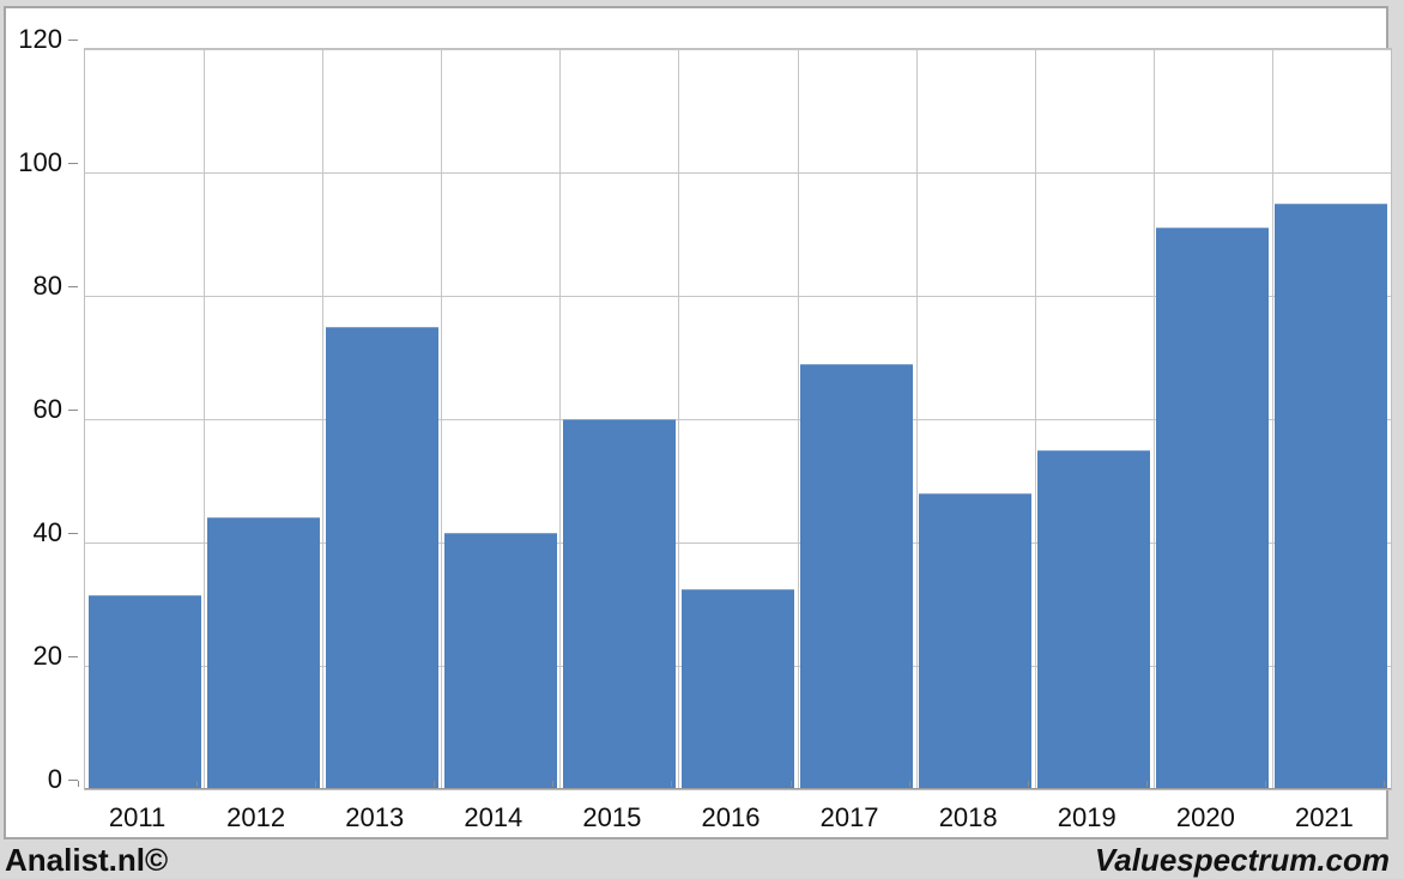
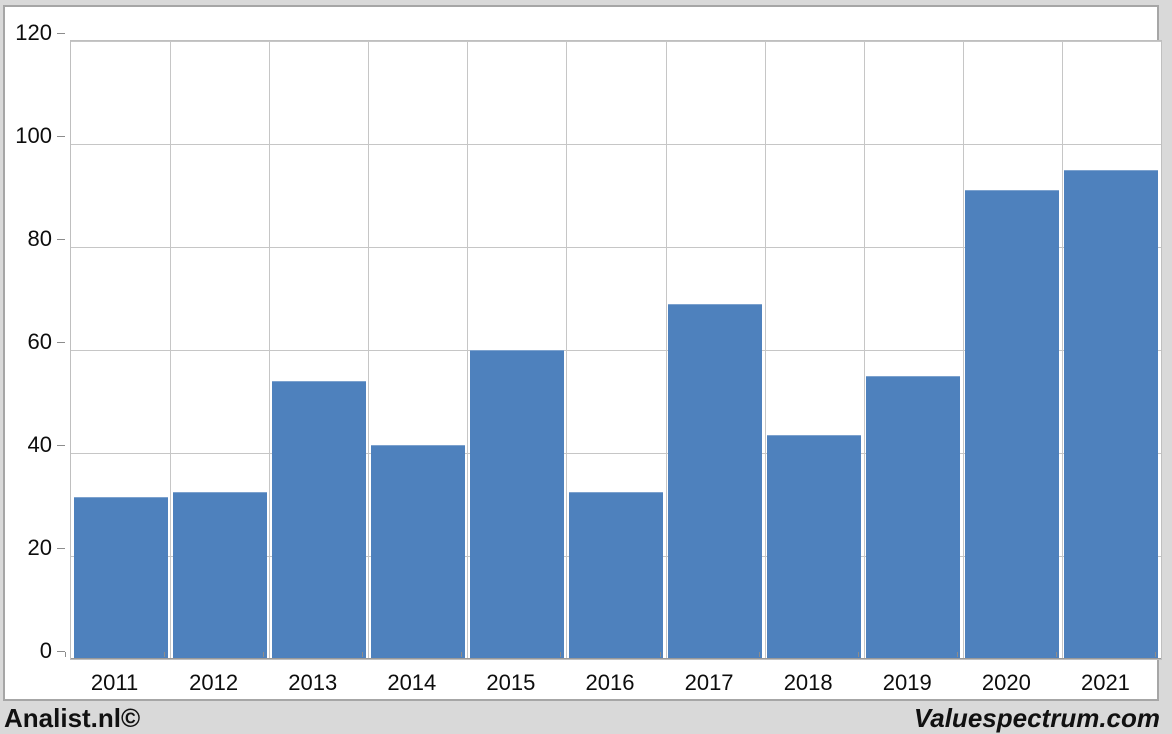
2012: 44 -> 32
2013: 75 -> 54
2018: 48 -> 44
